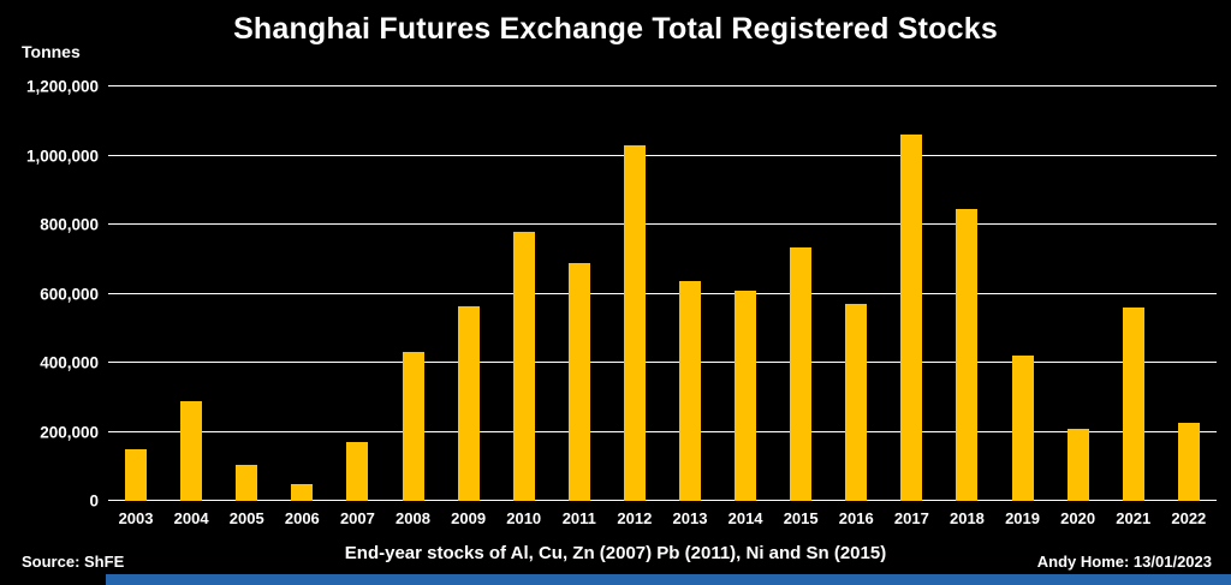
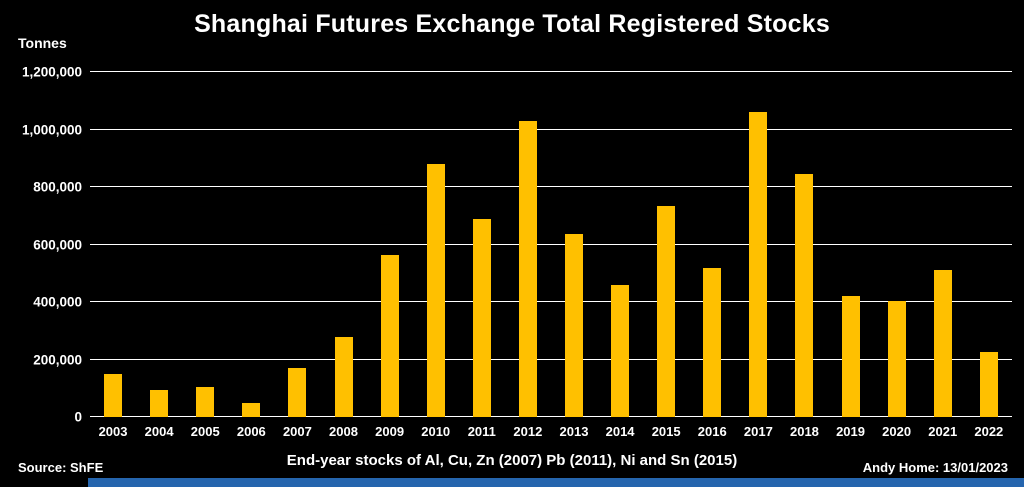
2004: 290000 -> 100000
2008: 430000 -> 280000
2010: 780000 -> 880000
2014: 610000 -> 460000
2016: 570000 -> 520000
2020: 210000 -> 400000
2021: 560000 -> 510000
